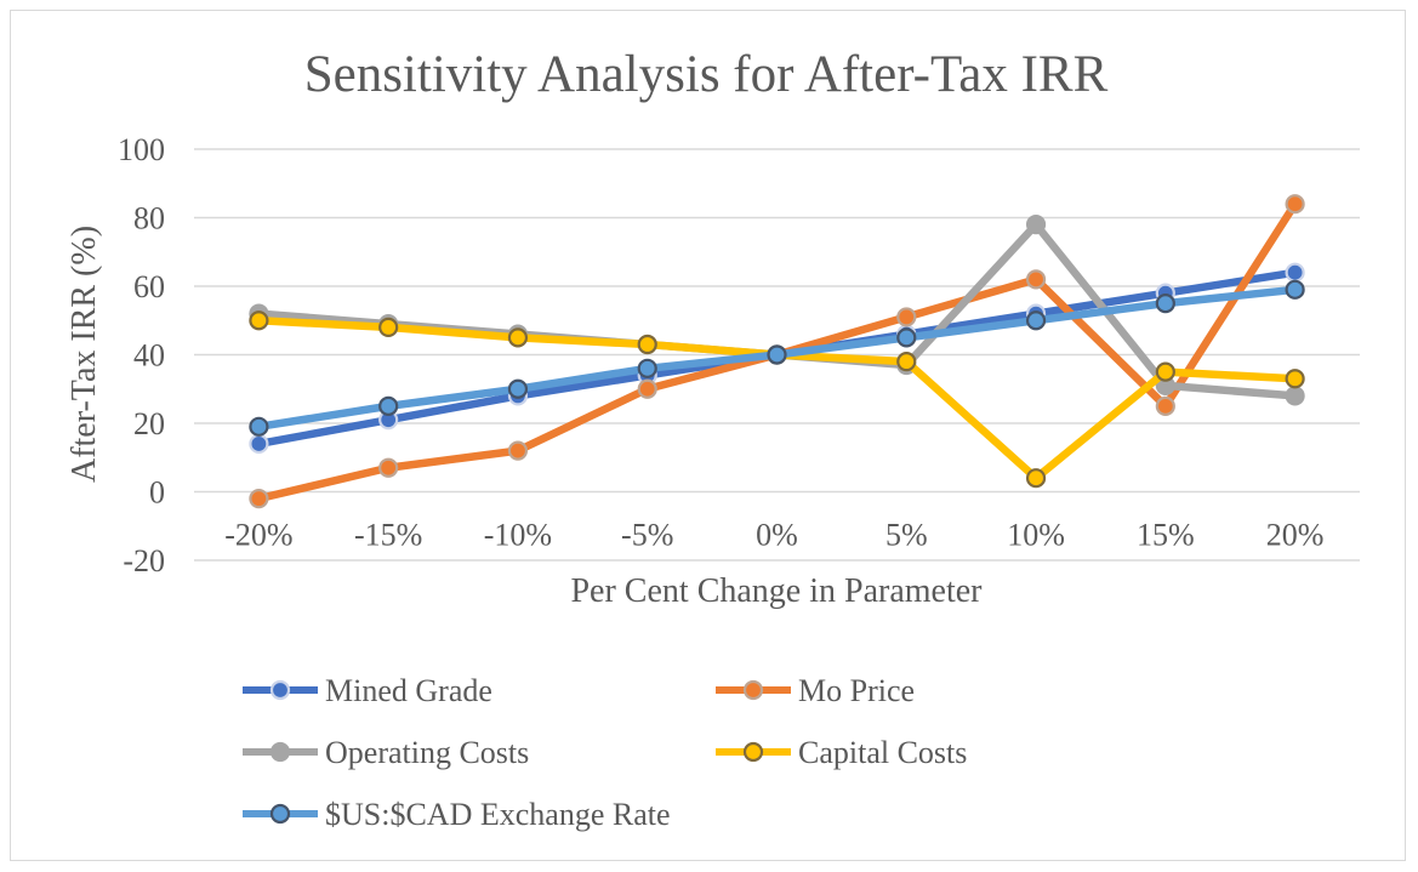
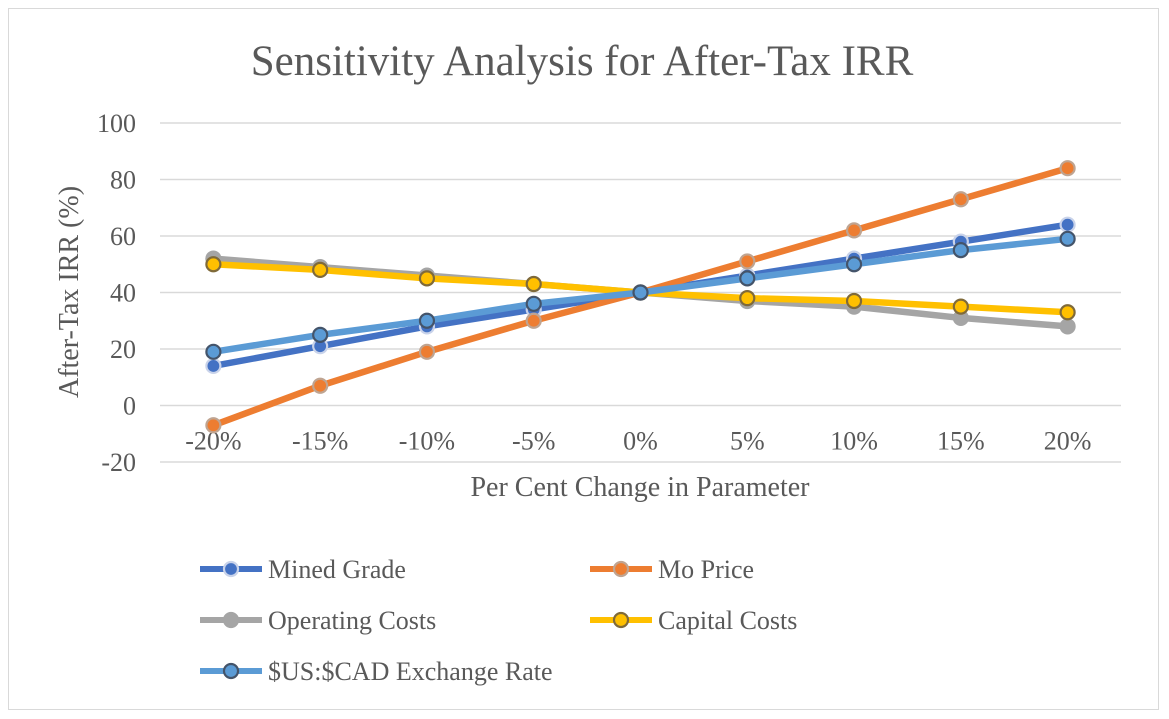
Mo Price/-20%: -2 -> -7
Mo Price/-10%: 12 -> 19
Operating Costs/10%: 78 -> 35
Capital Costs/10%: 4 -> 37
Mo Price/15%: 25 -> 73
